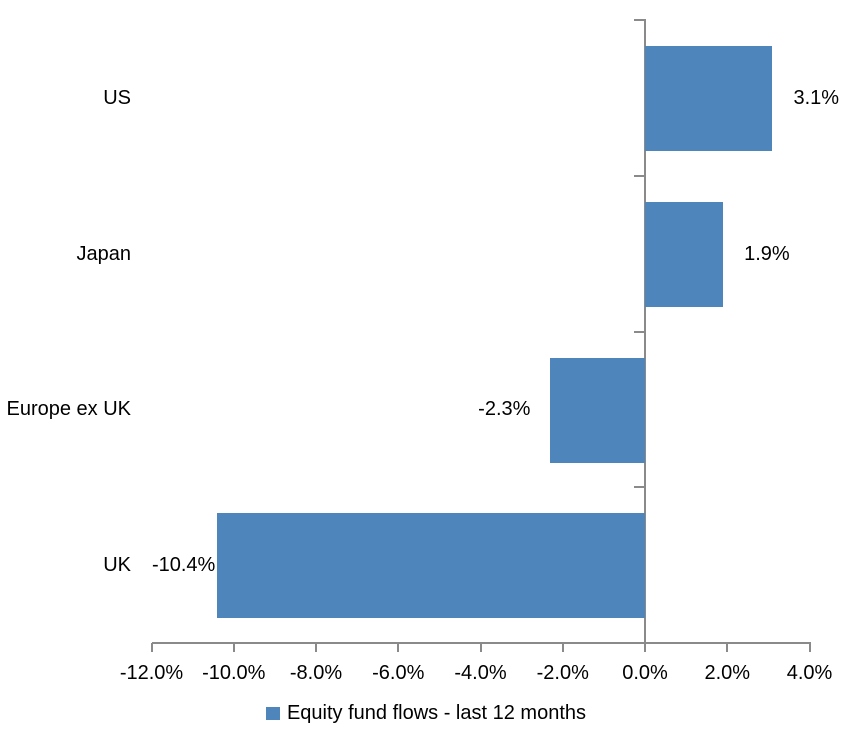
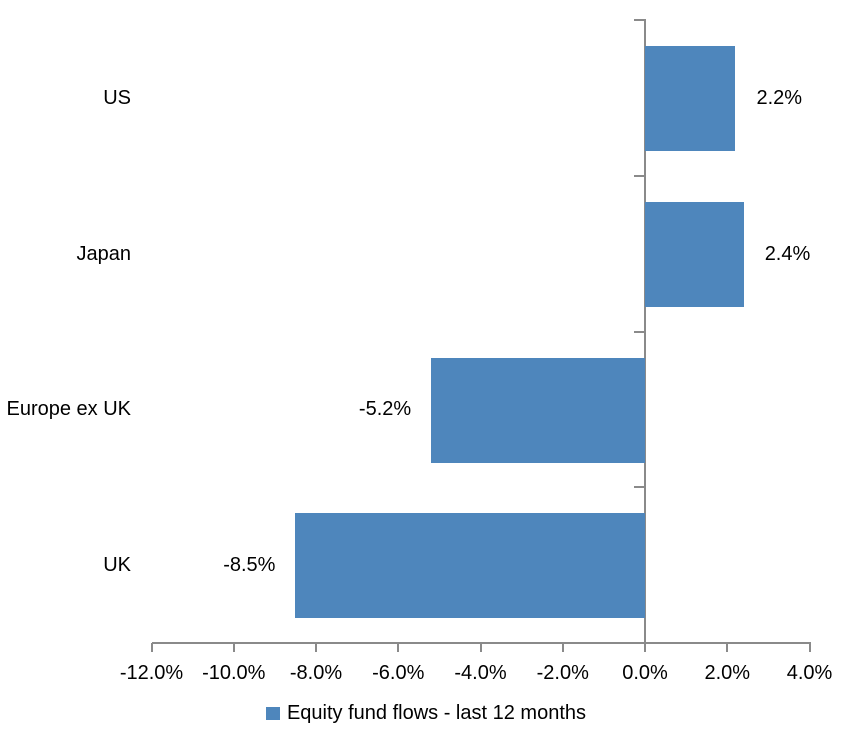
US: 3.1% -> 2.2%
Japan: 1.9% -> 2.4%
Europe ex UK: -2.3% -> -5.2%
UK: -10.4% -> -8.5%
